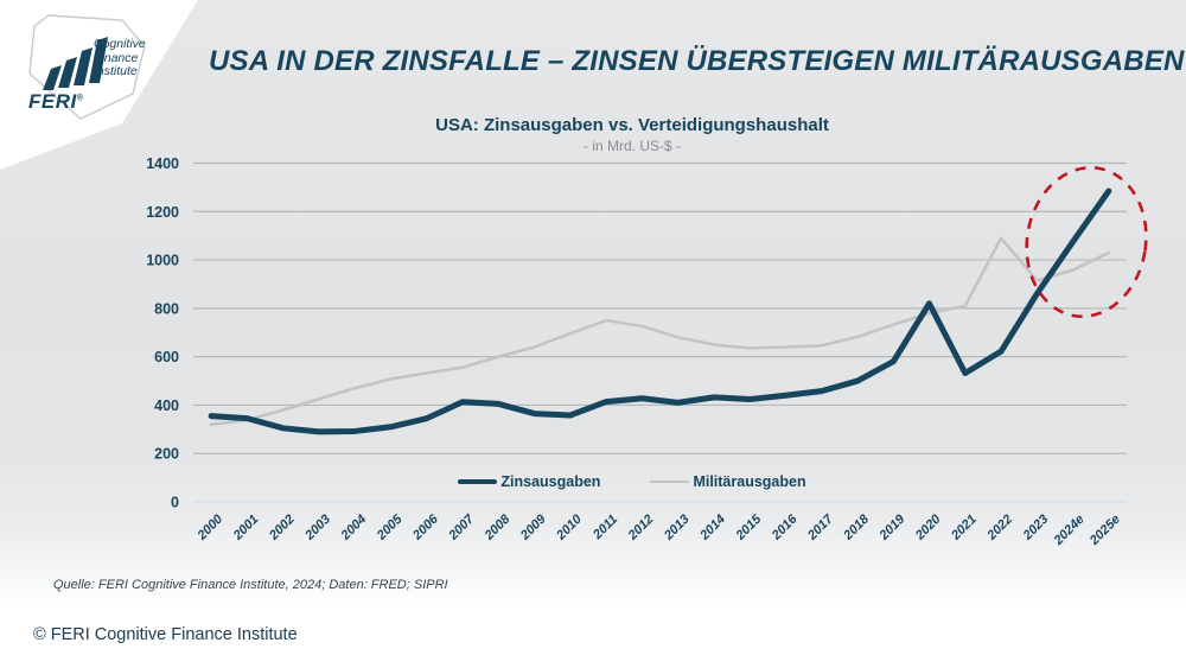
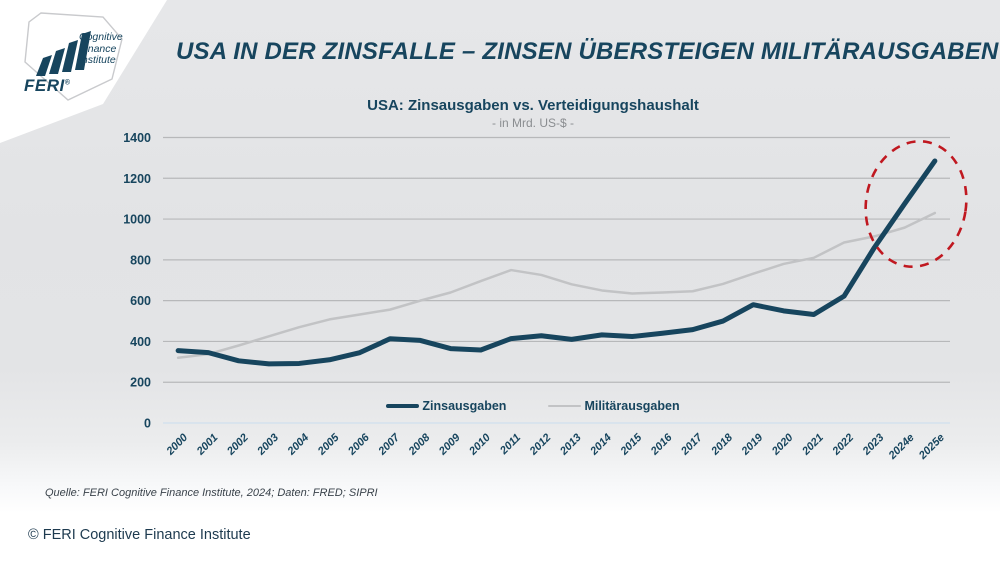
Zinsausgaben/2020: 820 -> 550
Militärausgaben/2022: 1090 -> 880
